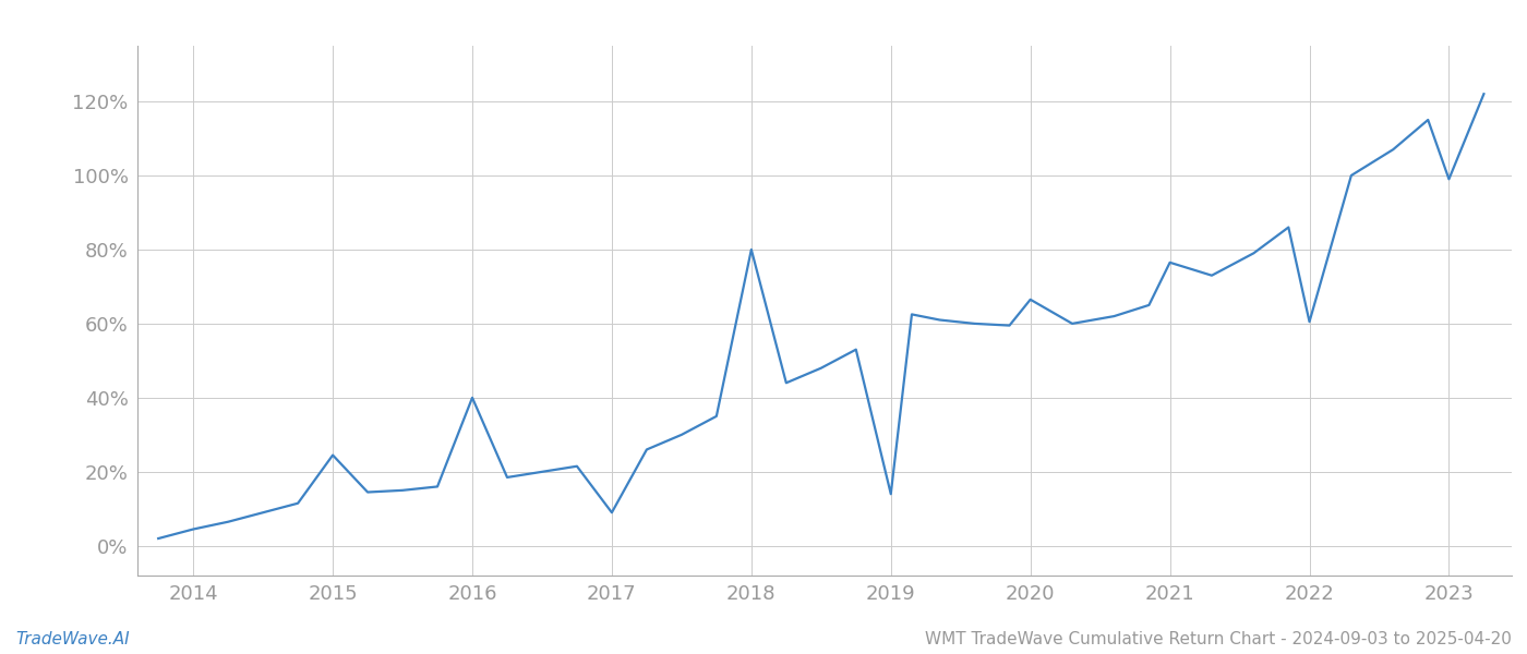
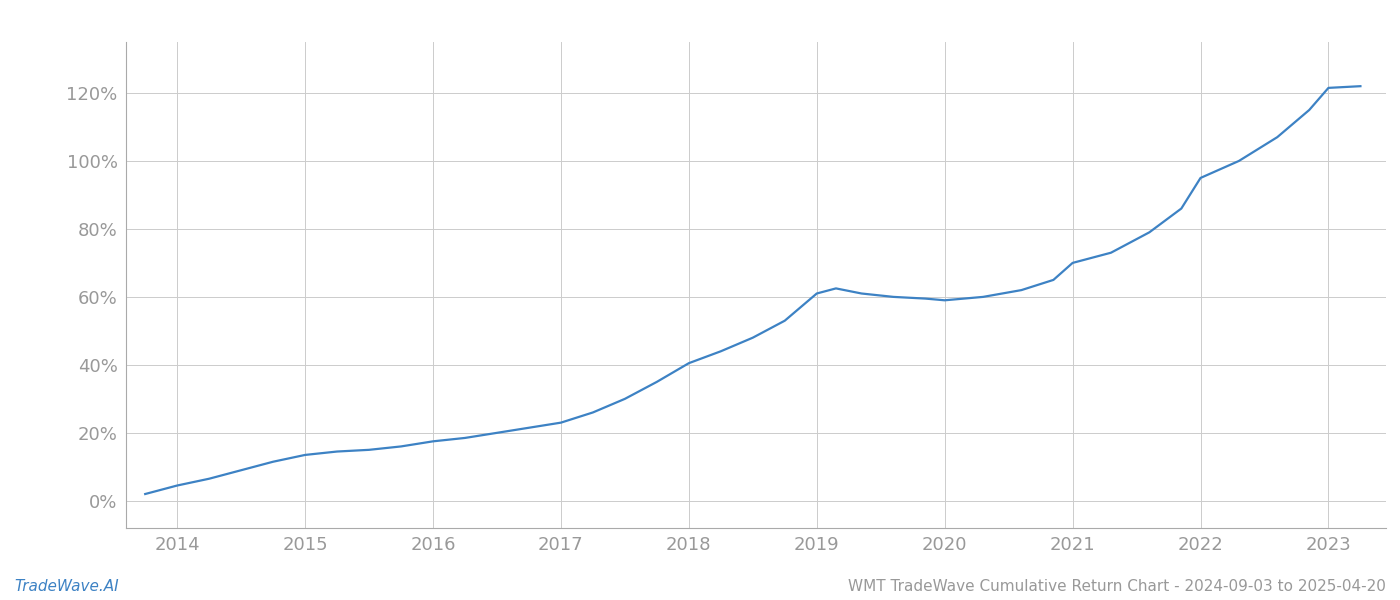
2015: 24.5% -> 13.5%
2016: 40.0% -> 17.5%
2017: 9.0% -> 23.0%
2018: 80.0% -> 40.5%
2019: 14.0% -> 61.0%
2020: 66.5% -> 59.0%
2021: 76.5% -> 70.0%
2022: 60.5% -> 95.0%
2023: 99.0% -> 121.5%
